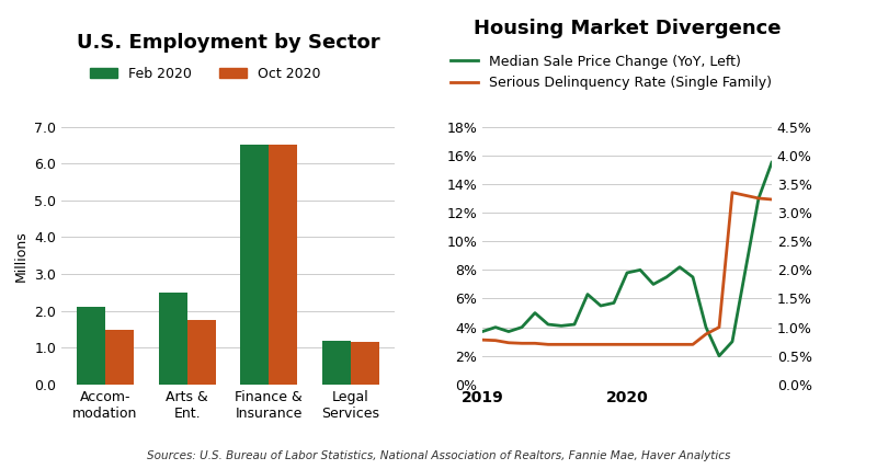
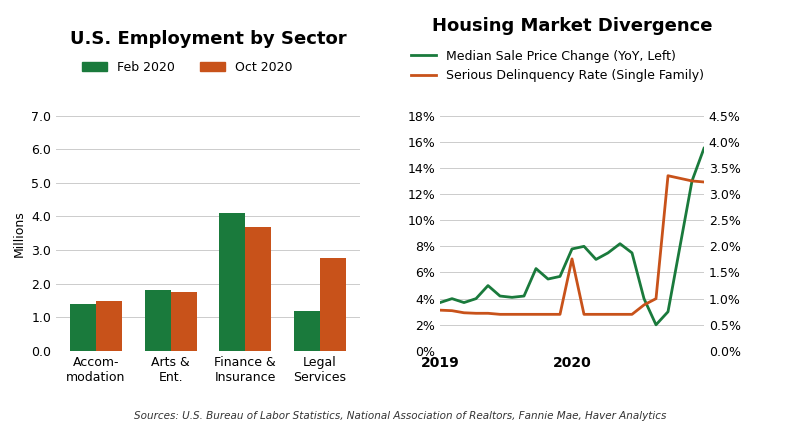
Feb 2020/Accom- modation: 2.1 -> 1.4
Feb 2020/Arts & Ent.: 2.5 -> 1.8
Feb 2020/Finance & Insurance: 6.5 -> 4.1
Oct 2020/Finance & Insurance: 6.50 -> 3.70
Oct 2020/Legal Services: 1.15 -> 2.75
Serious Delinquency Rate (Single Family)/2020: 0.70% -> 1.76%
